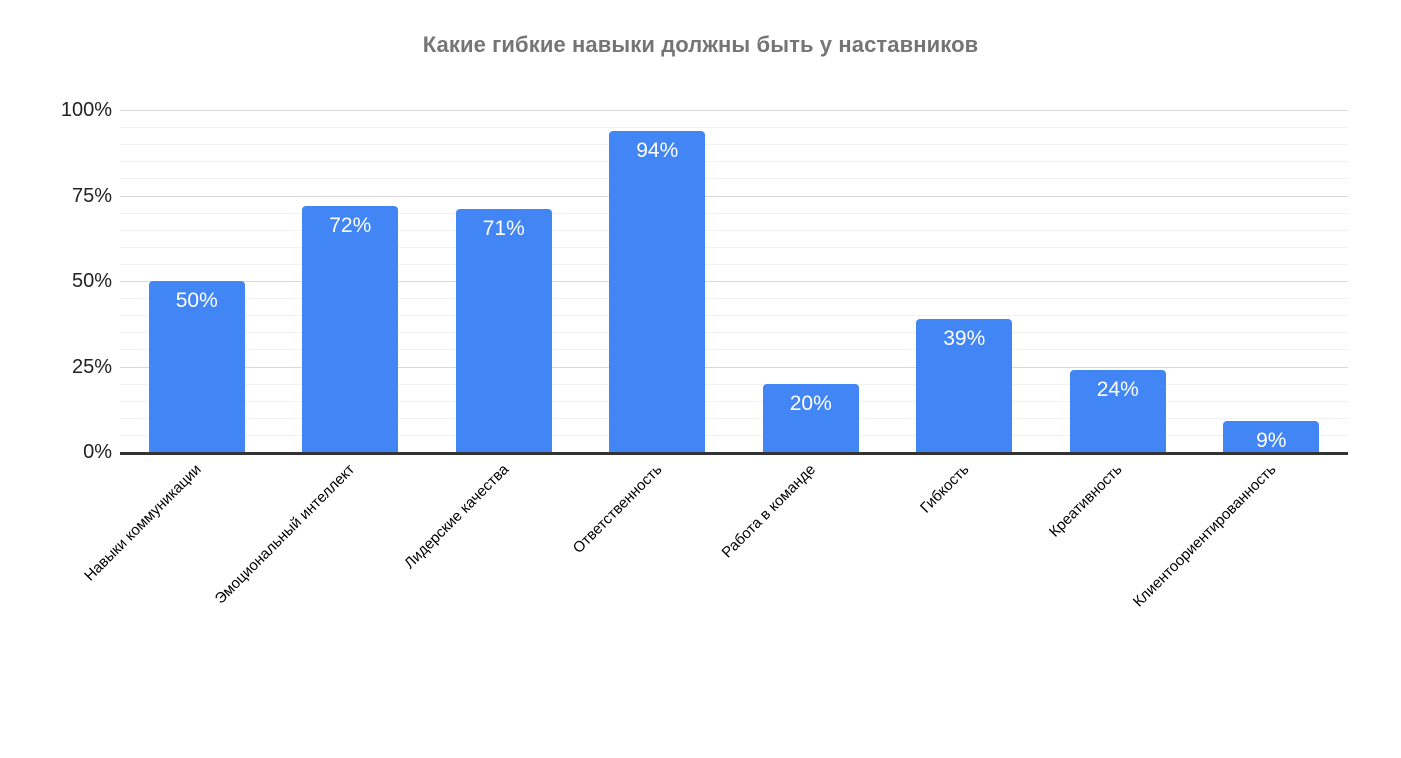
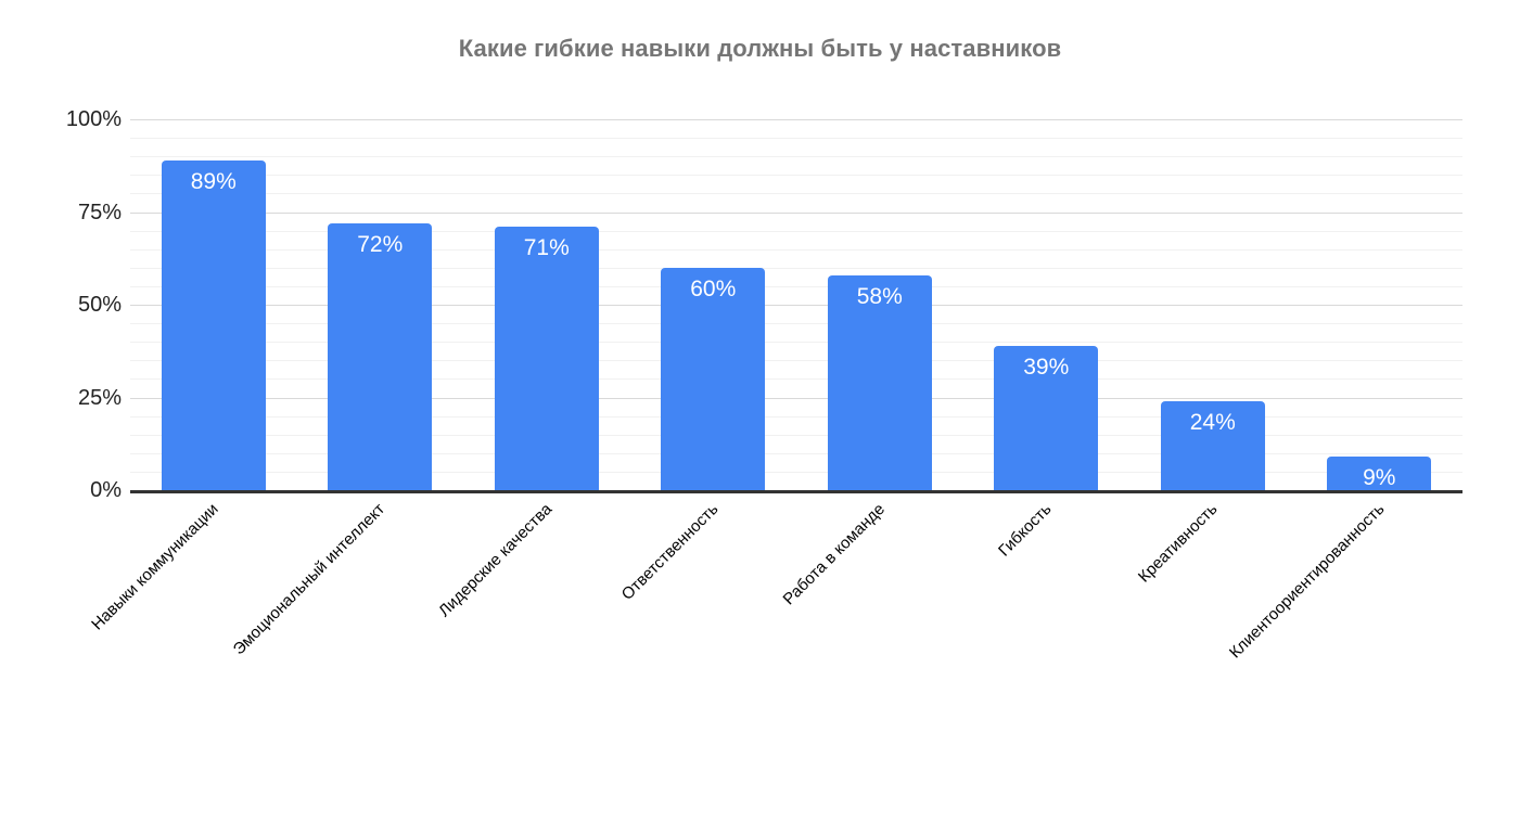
Навыки коммуникации: 50% -> 89%
Ответственность: 94% -> 60%
Работа в команде: 20% -> 58%
